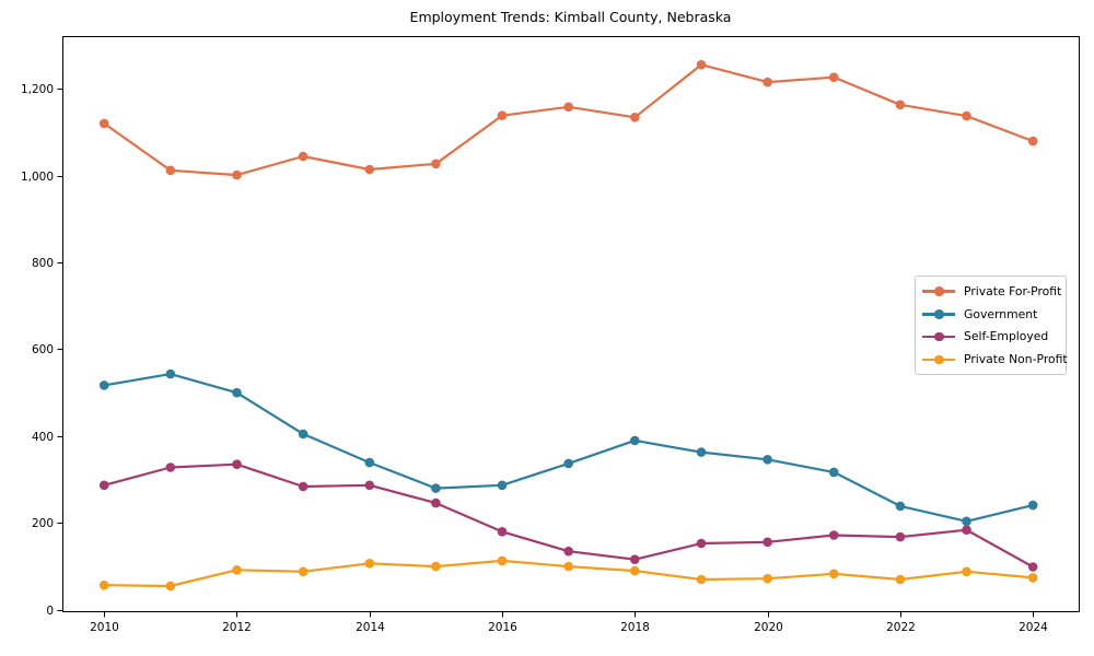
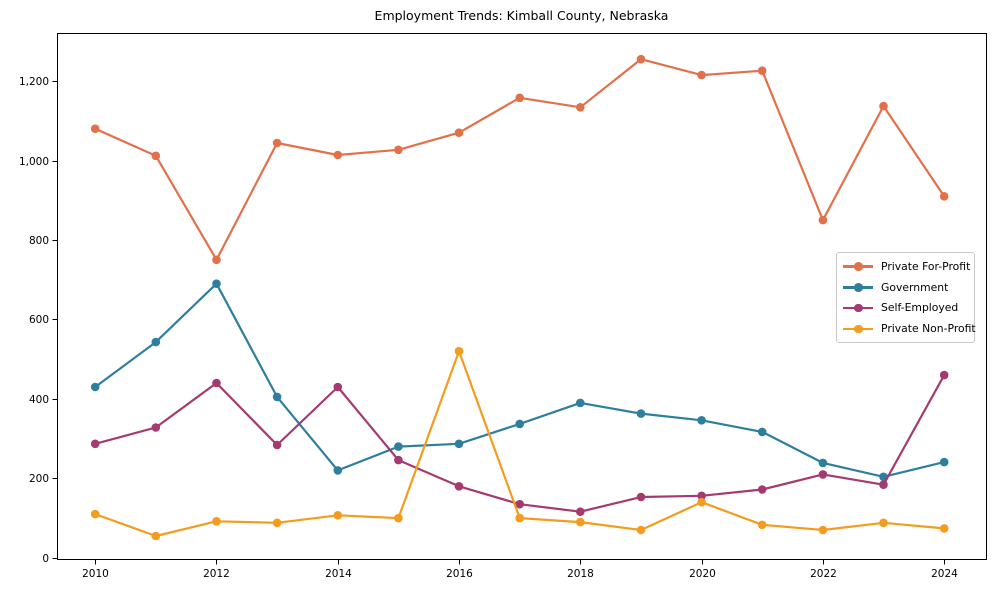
Private For-Profit/2010: 1120 -> 1080
Government/2010: 520 -> 430
Private Non-Profit/2010: 60 -> 110
Private For-Profit/2012: 1000 -> 750
Government/2012: 500 -> 690
Self-Employed/2012: 340 -> 440
Government/2014: 340 -> 220
Self-Employed/2014: 290 -> 430
Private For-Profit/2016: 1140 -> 1070
Private Non-Profit/2016: 110 -> 520
Private Non-Profit/2020: 70 -> 140
Private For-Profit/2022: 1160 -> 850
Self-Employed/2022: 170 -> 210
Private For-Profit/2024: 1080 -> 910
Self-Employed/2024: 100 -> 460
